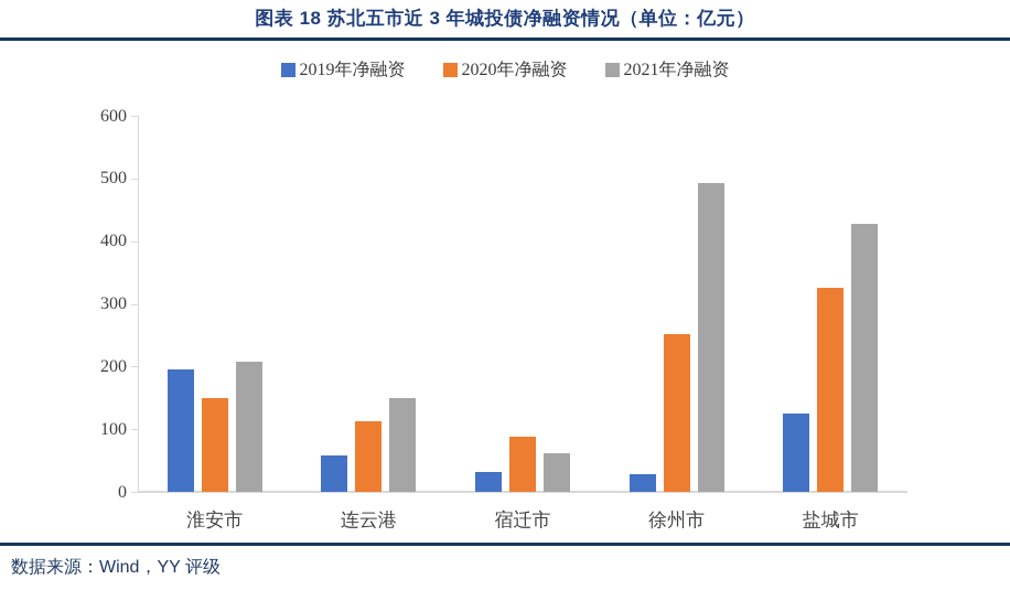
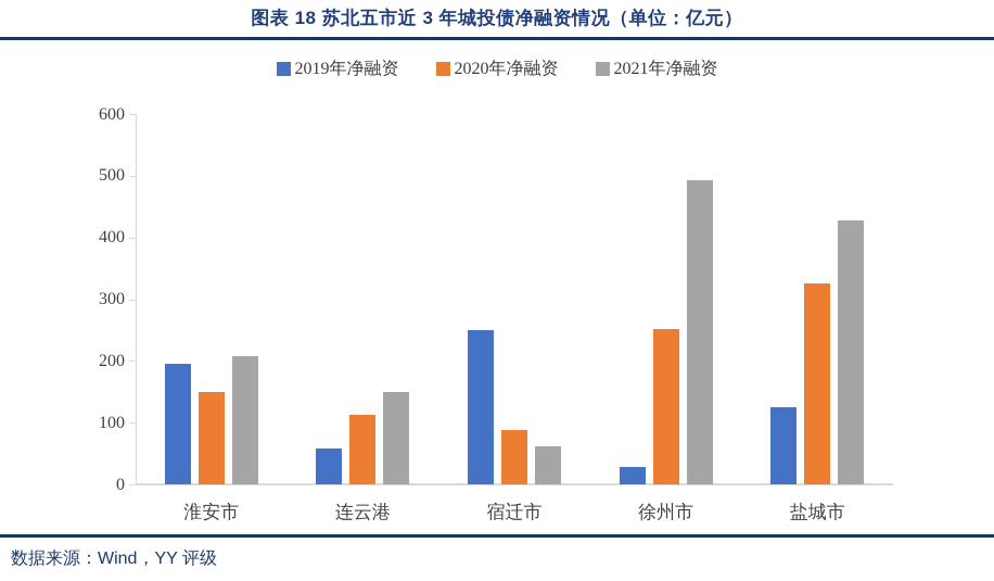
2019年净融资/宿迁市: 30 -> 250
